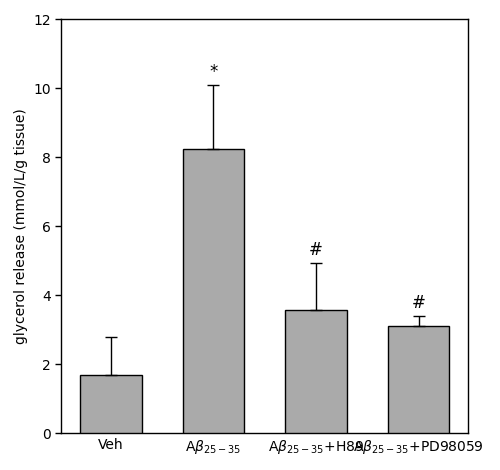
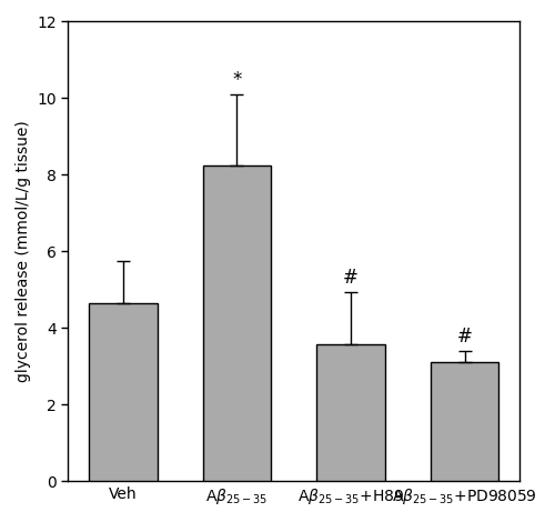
Veh: 1.70 -> 4.65
